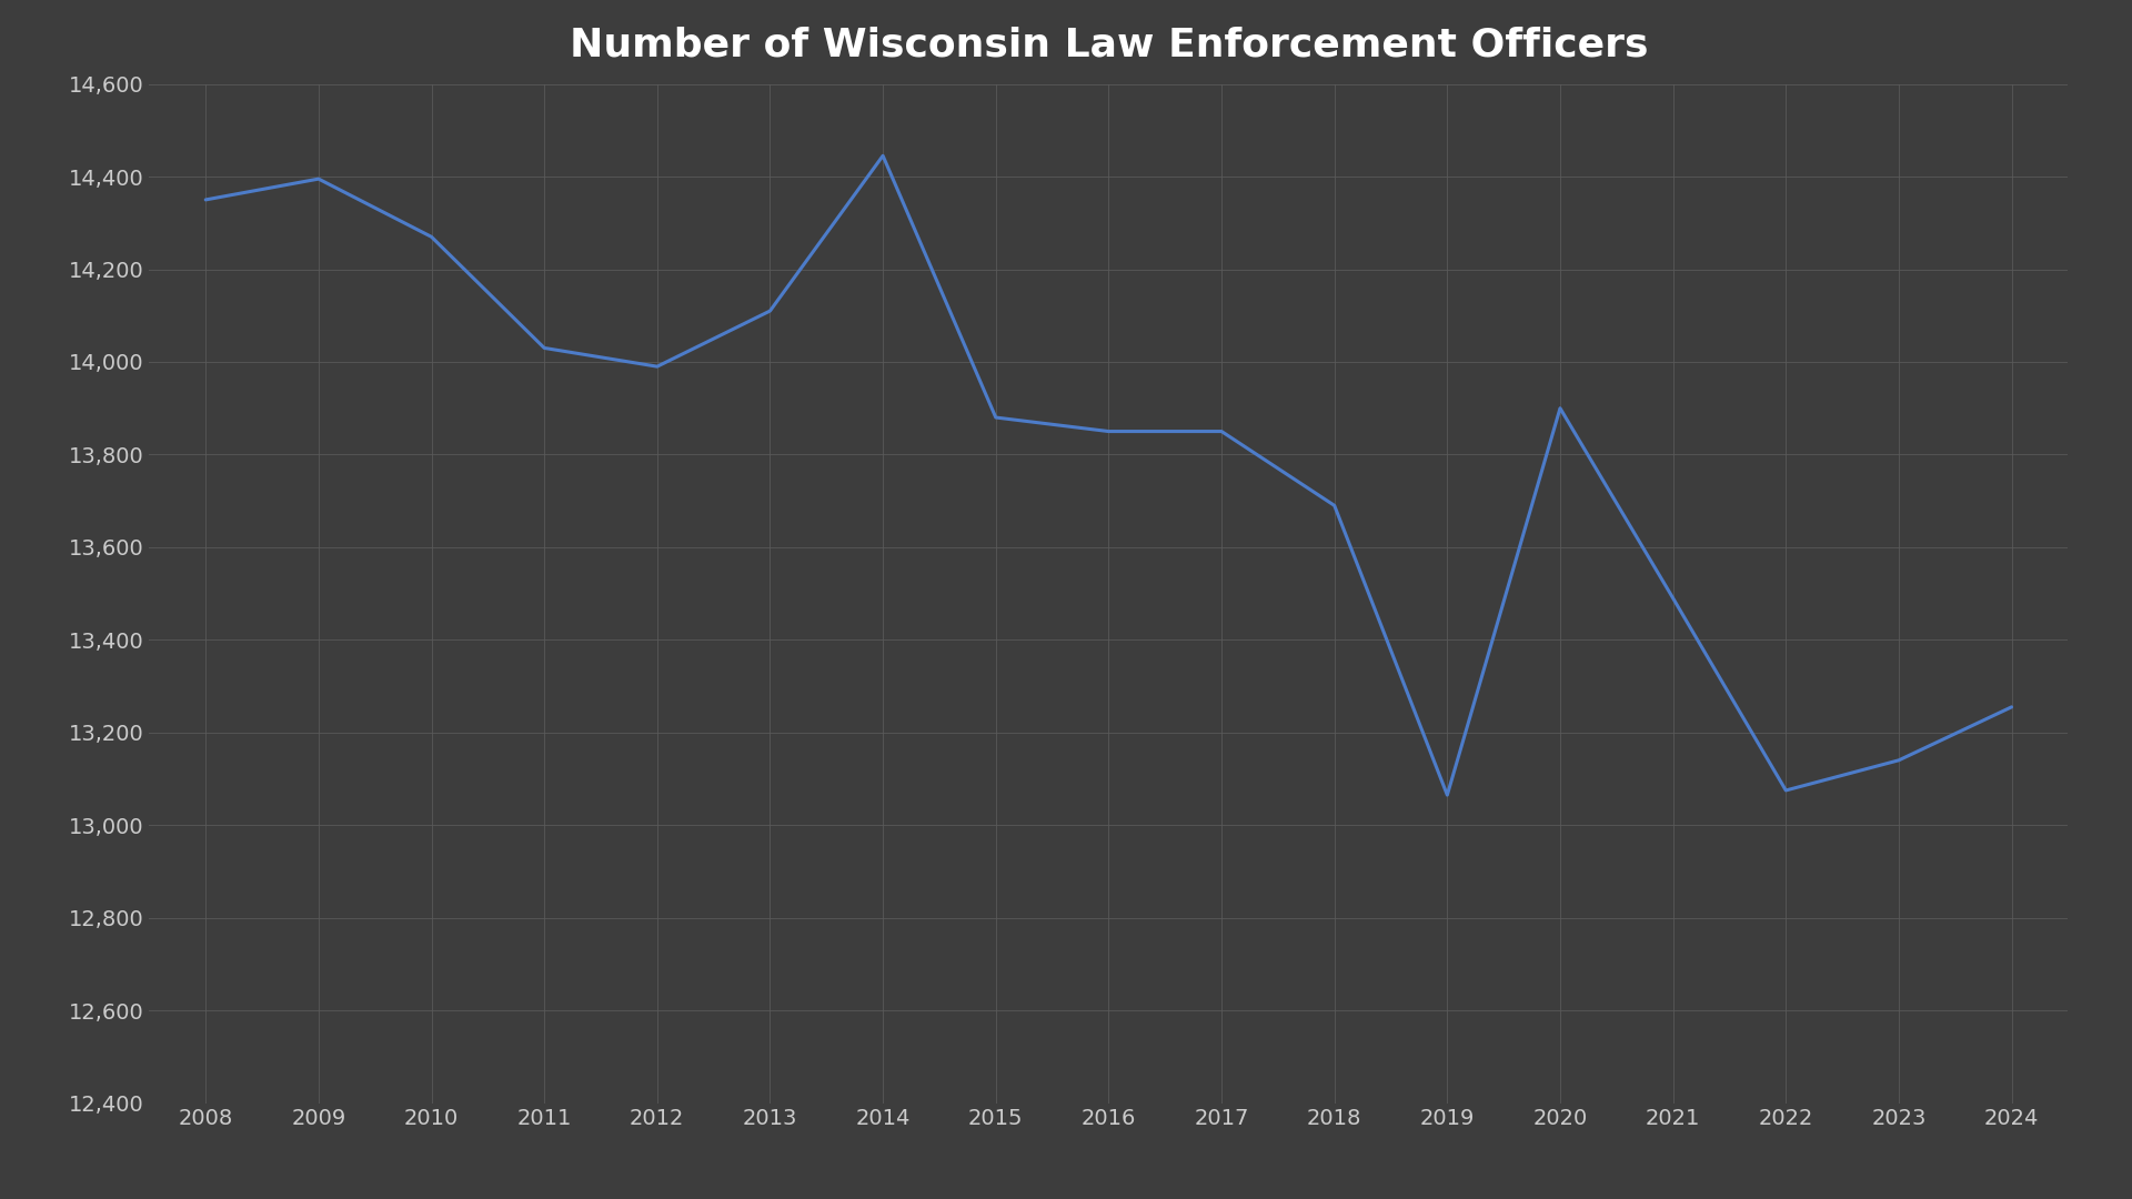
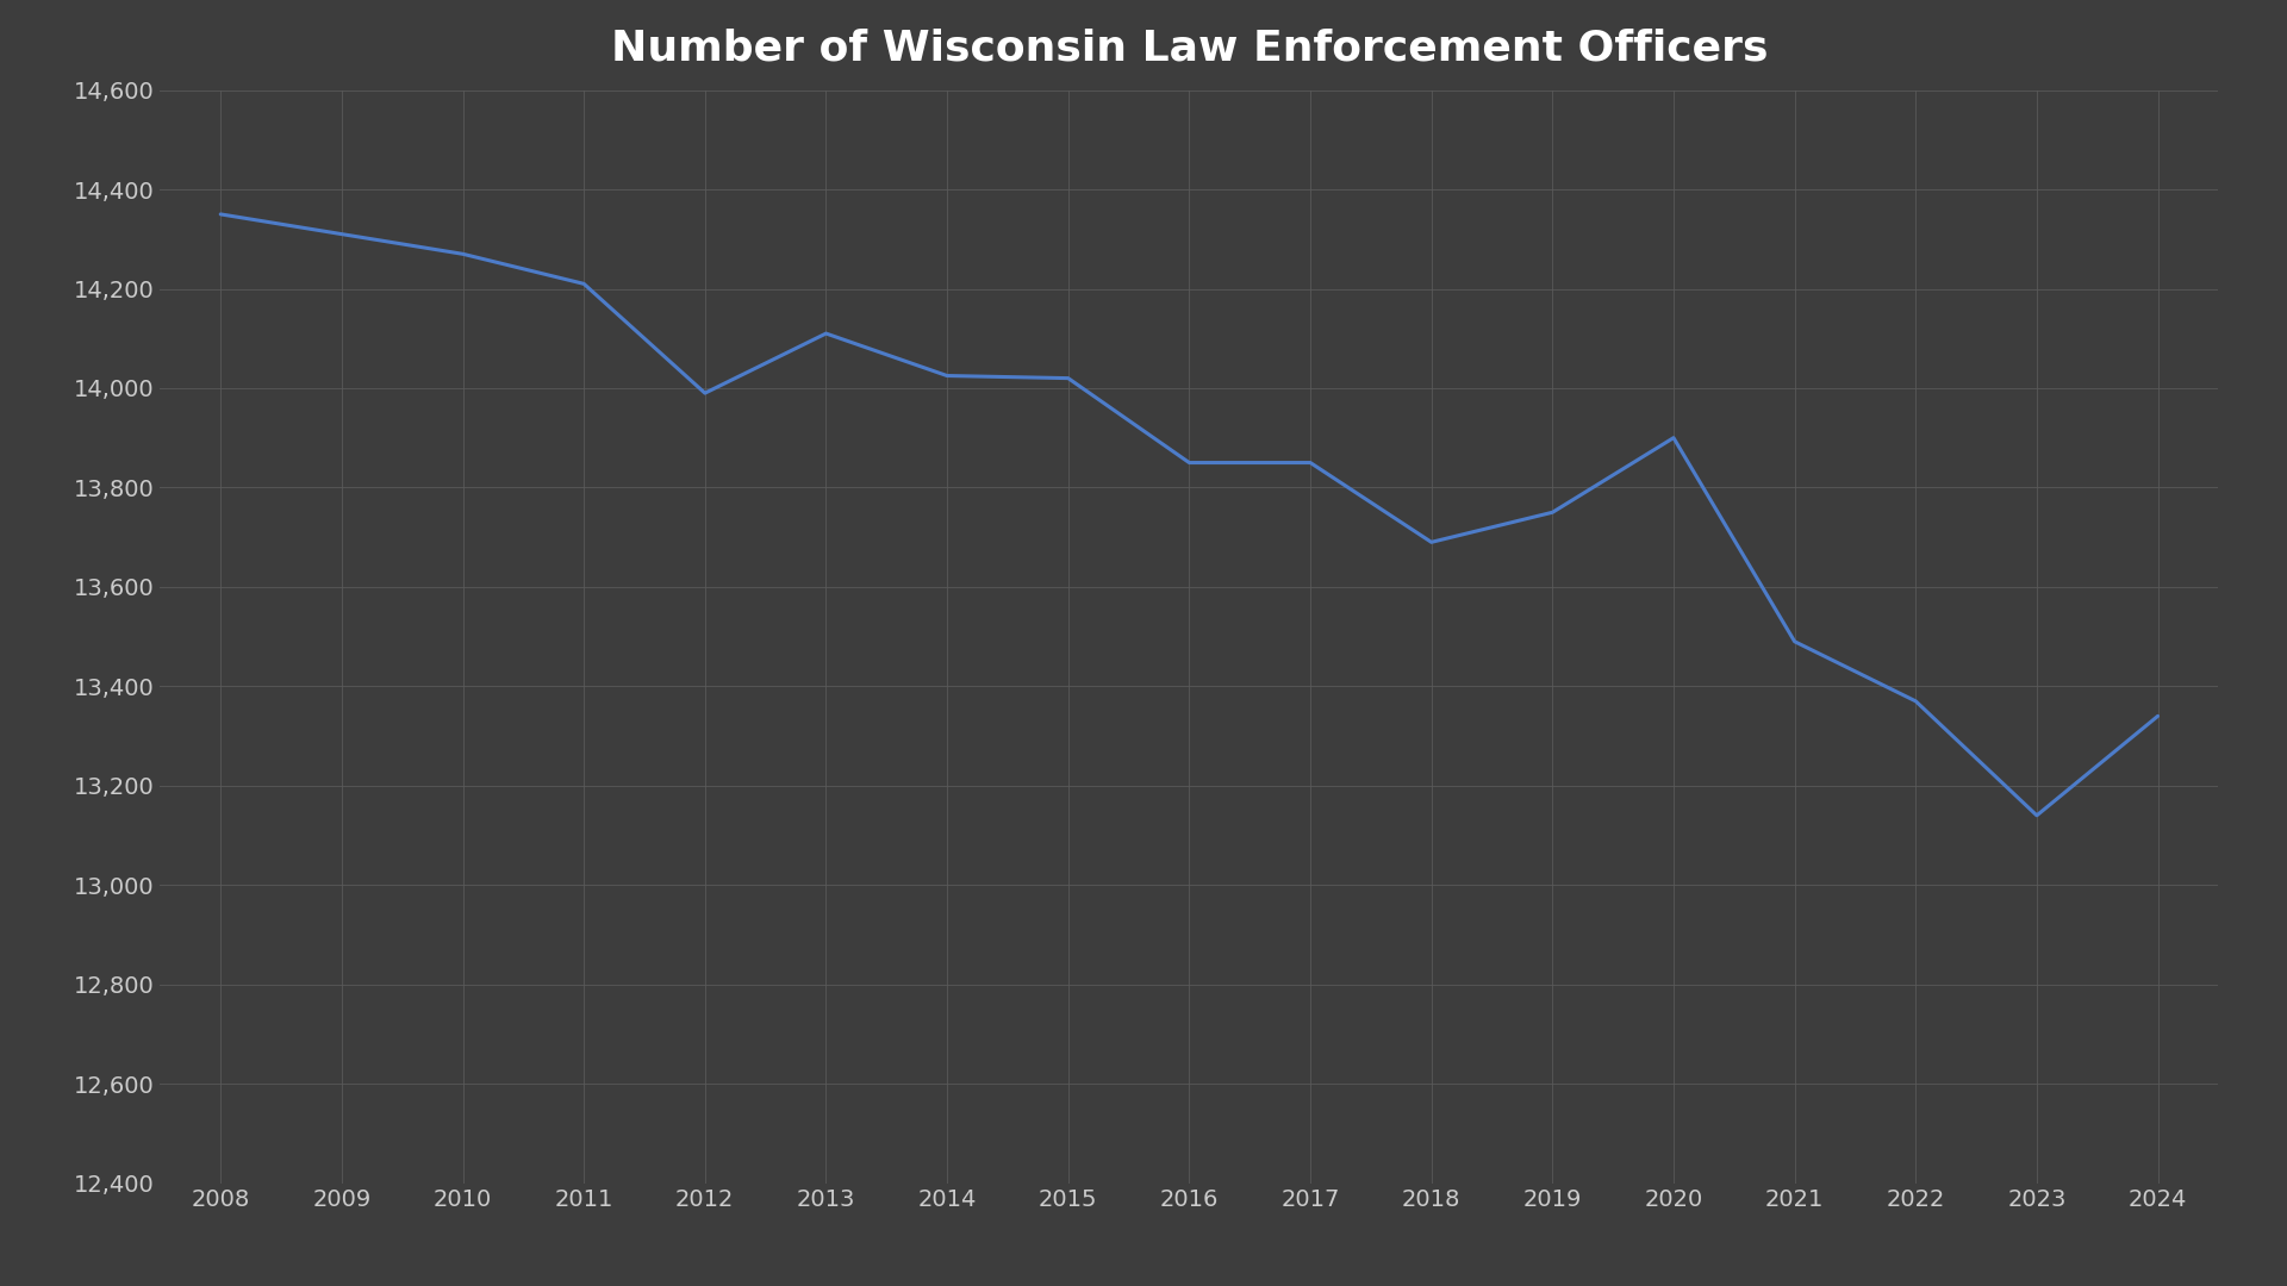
2009: 14,395 -> 14,310
2011: 14,030 -> 14,210
2014: 14,445 -> 14,025
2015: 13,880 -> 14,020
2019: 13,065 -> 13,750
2022: 13,075 -> 13,370
2024: 13,255 -> 13,340
